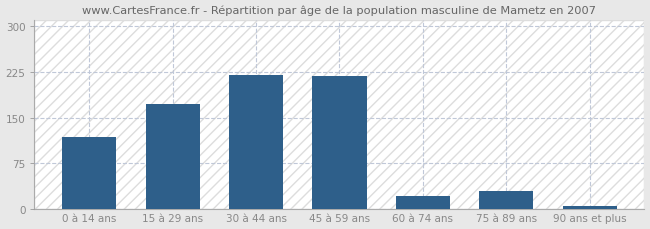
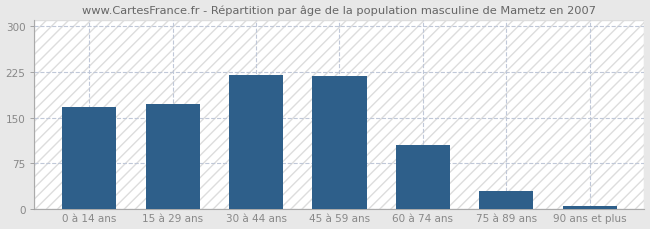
0 à 14 ans: 118 -> 168
60 à 74 ans: 22 -> 105
